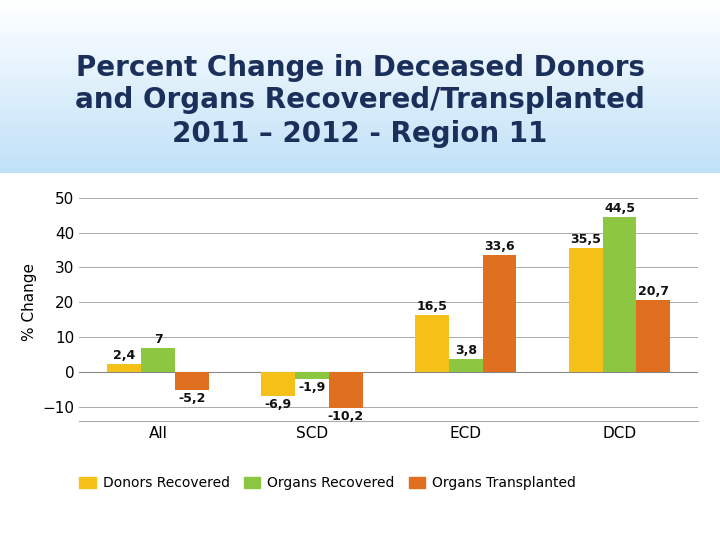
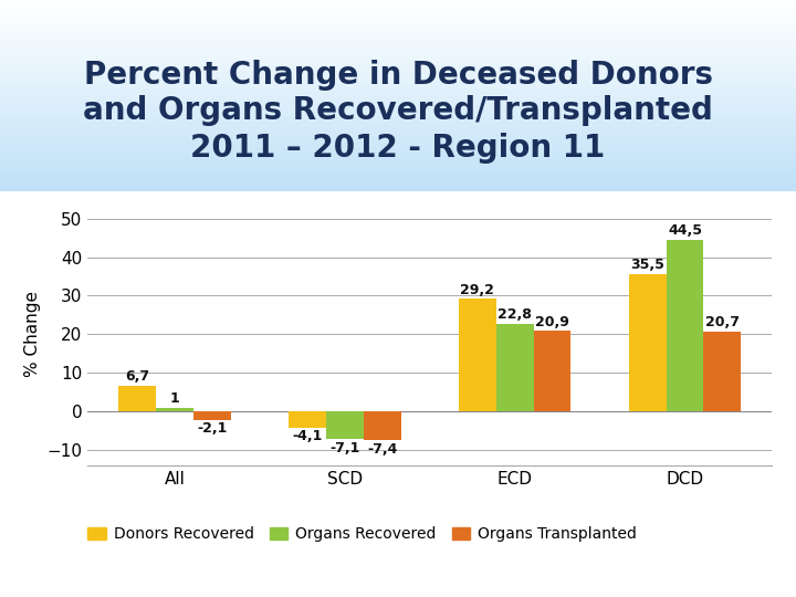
Donors Recovered/All: 2,4 -> 6,7
Organs Recovered/All: 7 -> 1
Organs Transplanted/All: -5,2 -> -2,1
Donors Recovered/SCD: -6,9 -> -4,1
Organs Recovered/SCD: -1,9 -> -7,1
Organs Transplanted/SCD: -10,2 -> -7,4
Donors Recovered/ECD: 16,5 -> 29,2
Organs Recovered/ECD: 3,8 -> 22,8
Organs Transplanted/ECD: 33,6 -> 20,9
